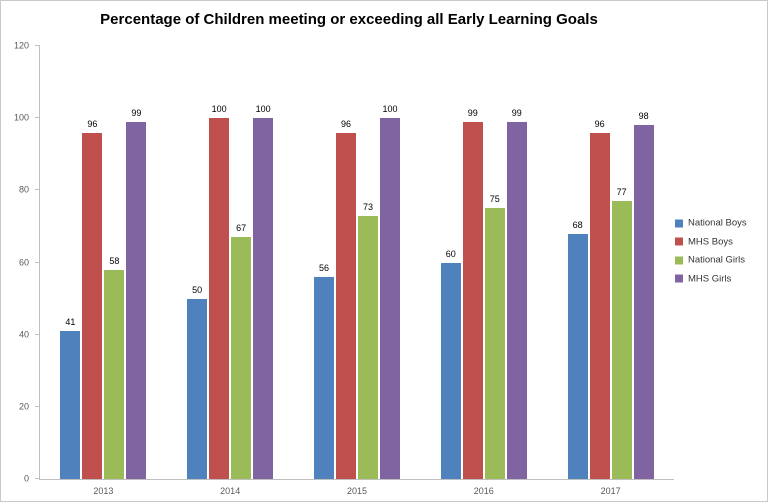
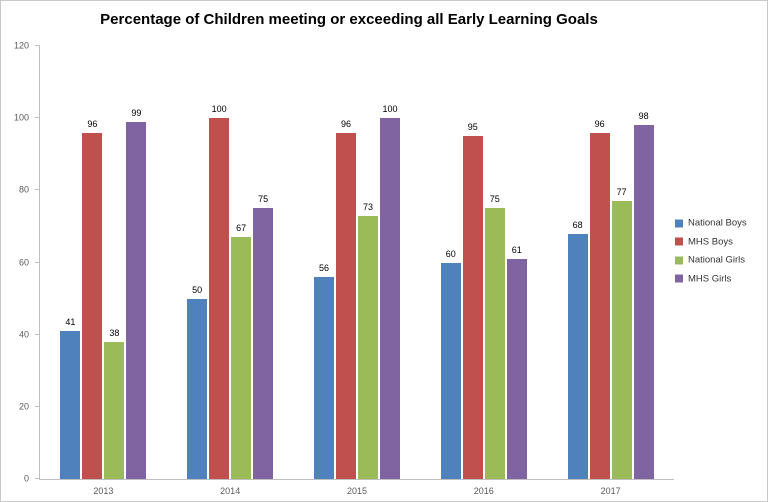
National Girls/2013: 58 -> 38
MHS Girls/2014: 100 -> 75
MHS Boys/2016: 99 -> 95
MHS Girls/2016: 99 -> 61
